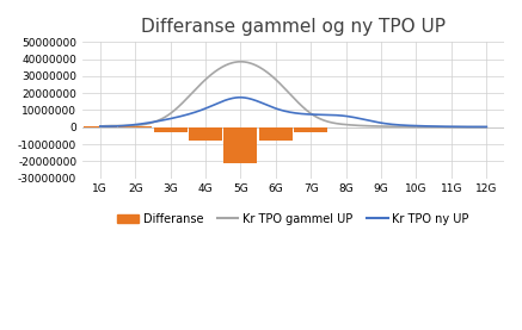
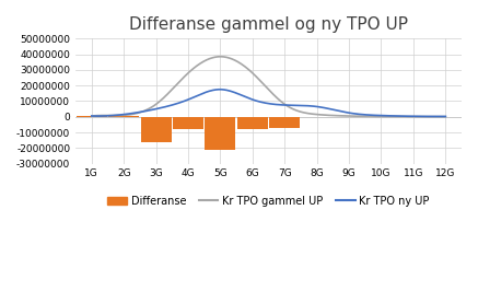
Differanse/3G: -3000000 -> -16000000
Differanse/7G: -3000000 -> -7000000
